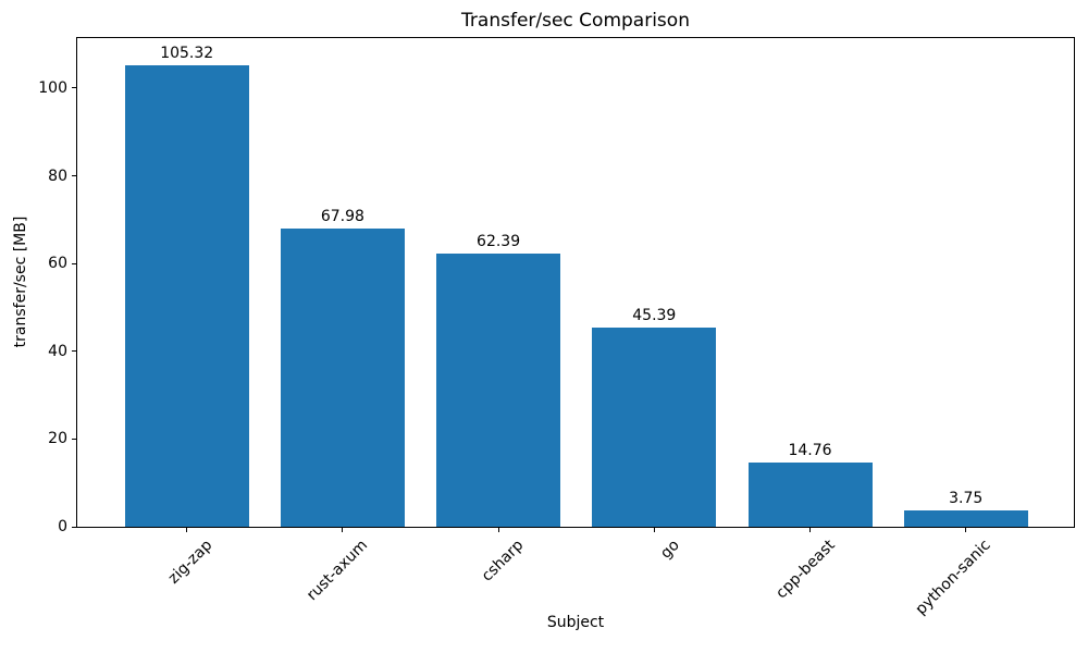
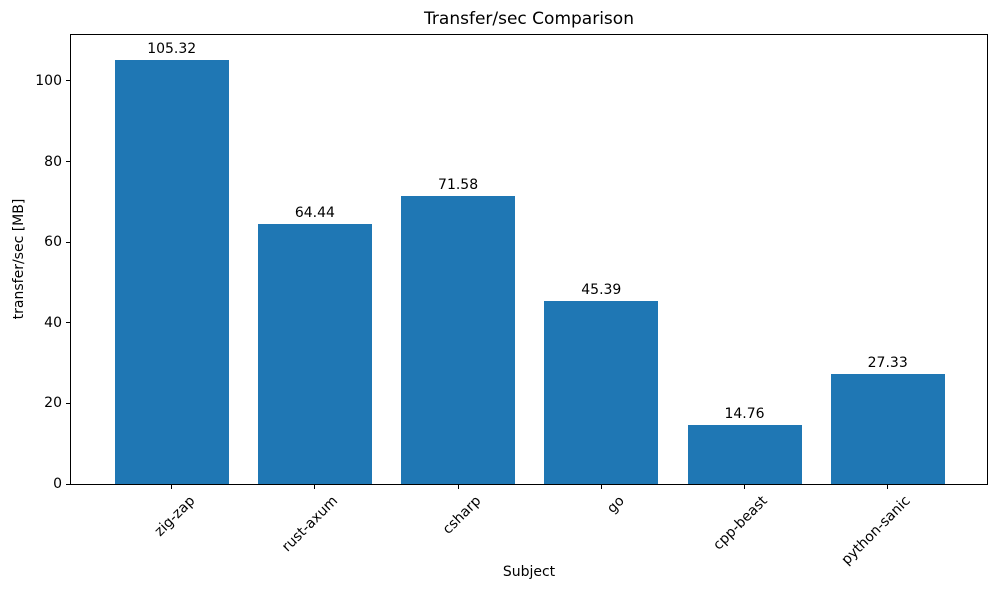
rust-axum: 67.98 -> 64.44
csharp: 62.39 -> 71.58
python-sanic: 3.75 -> 27.33
